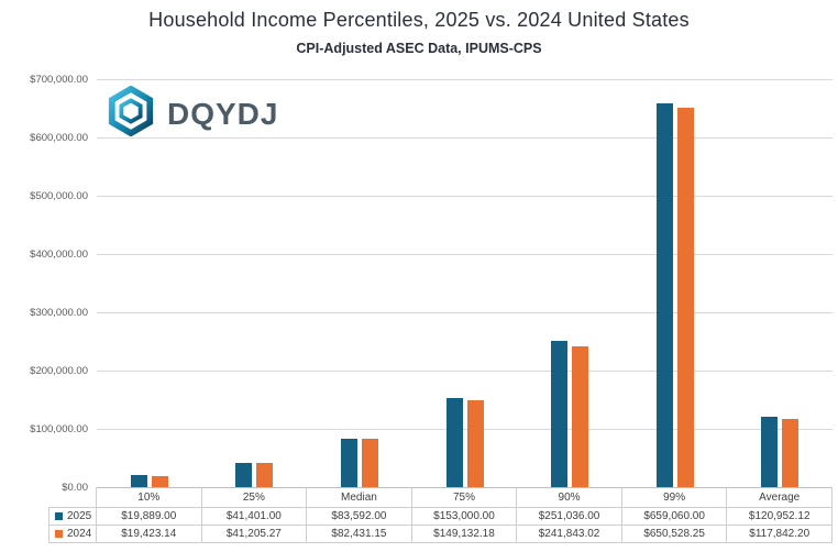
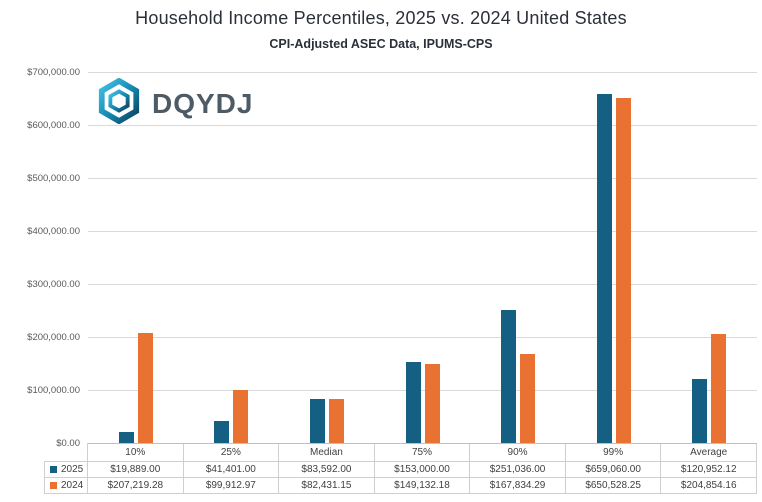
2024/10%: $19,423.14 -> $207,219.28
2024/25%: $41,205.27 -> $99,912.97
2024/90%: $241,843.02 -> $167,834.29
2024/Average: $117,842.20 -> $204,854.16
